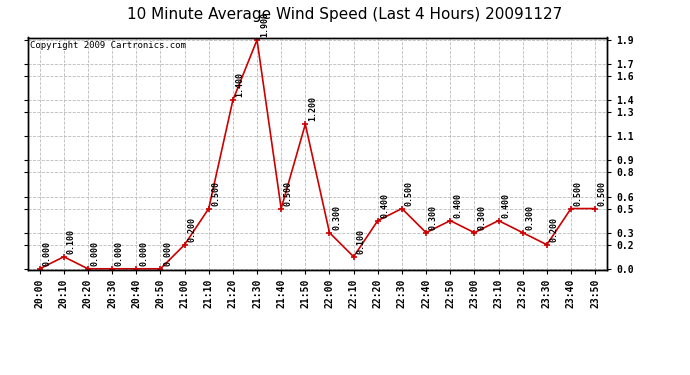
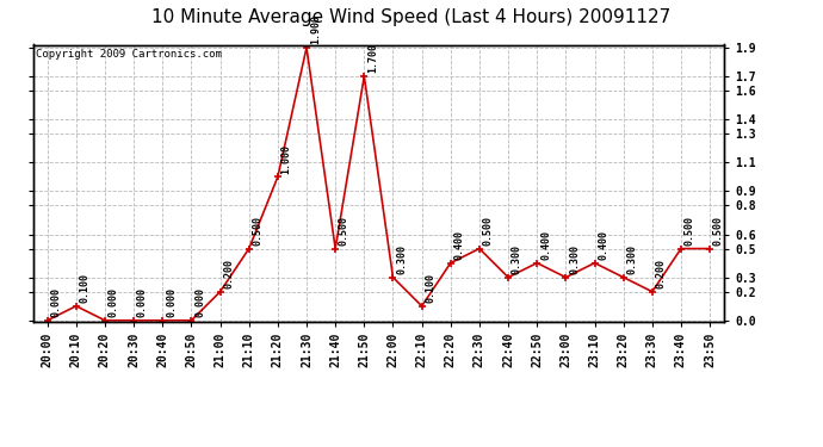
21:20: 1.400 -> 1.000
21:50: 1.200 -> 1.700
